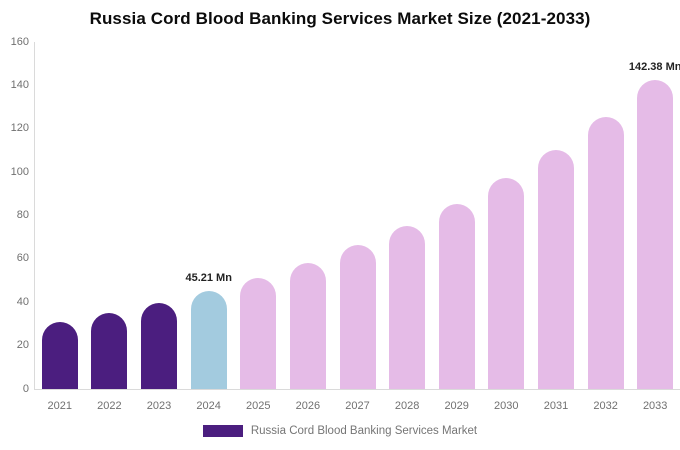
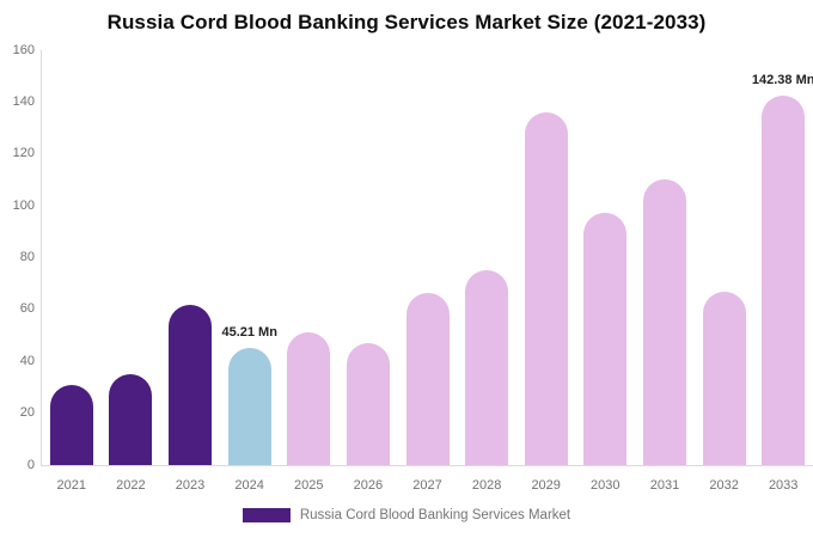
2023: 40 -> 62
2026: 58 -> 47
2029: 86 -> 136
2032: 125 -> 67
